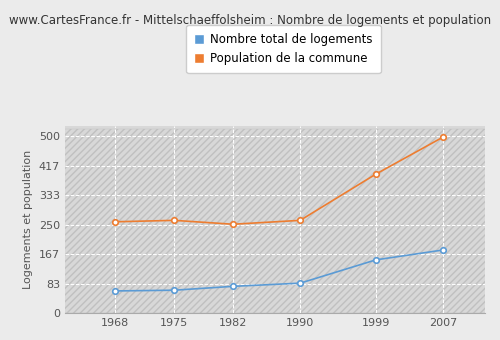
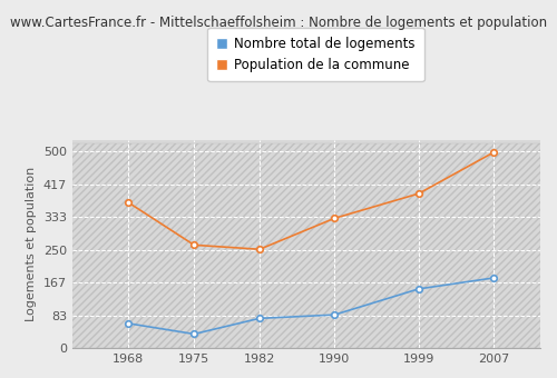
Population de la commune/1968: 258 -> 370
Nombre total de logements/1975: 64 -> 35
Population de la commune/1990: 262 -> 330
